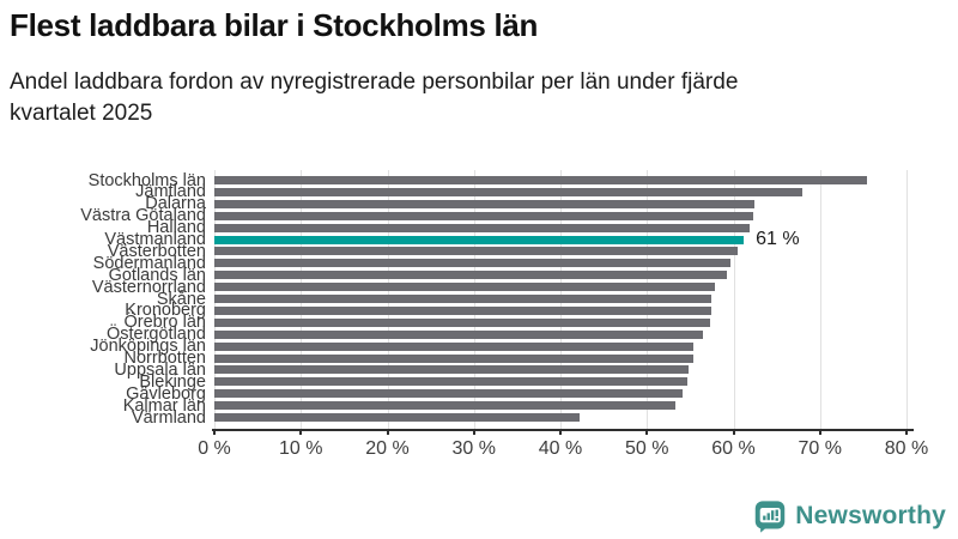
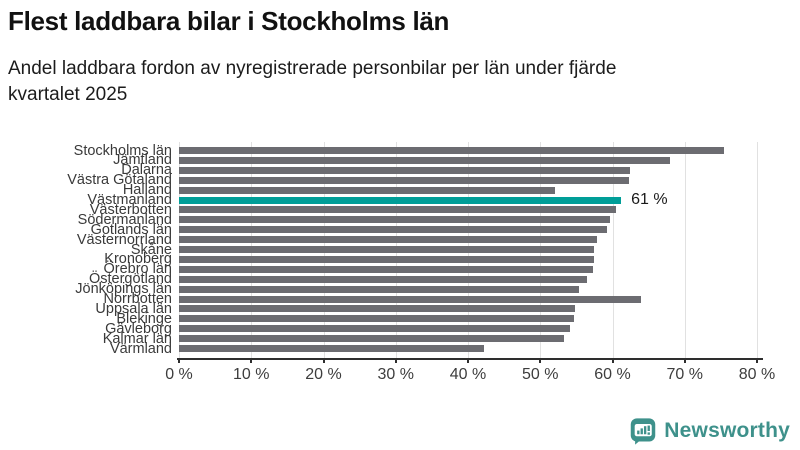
Halland: 62% -> 52%
Norrbotten: 55% -> 64%
